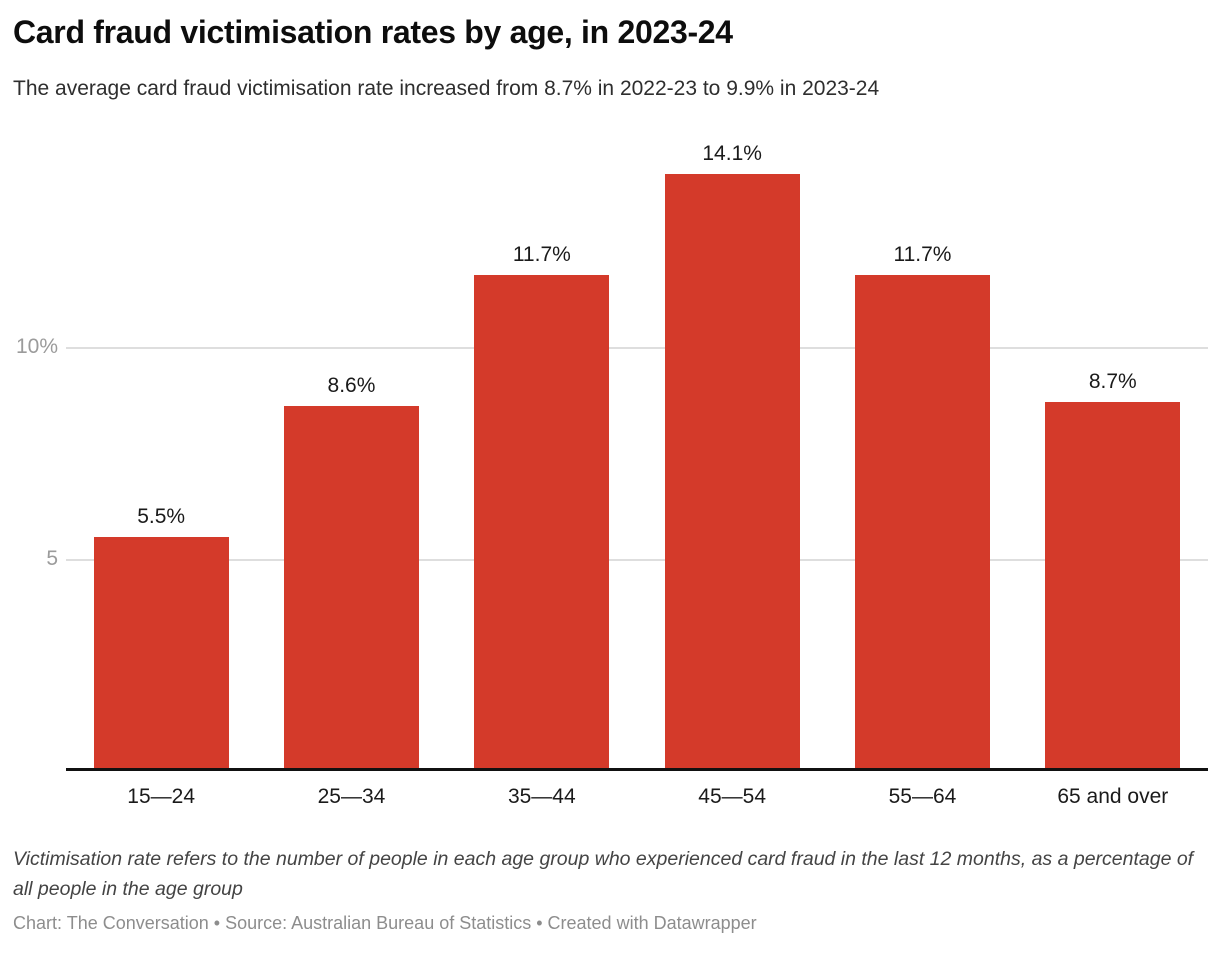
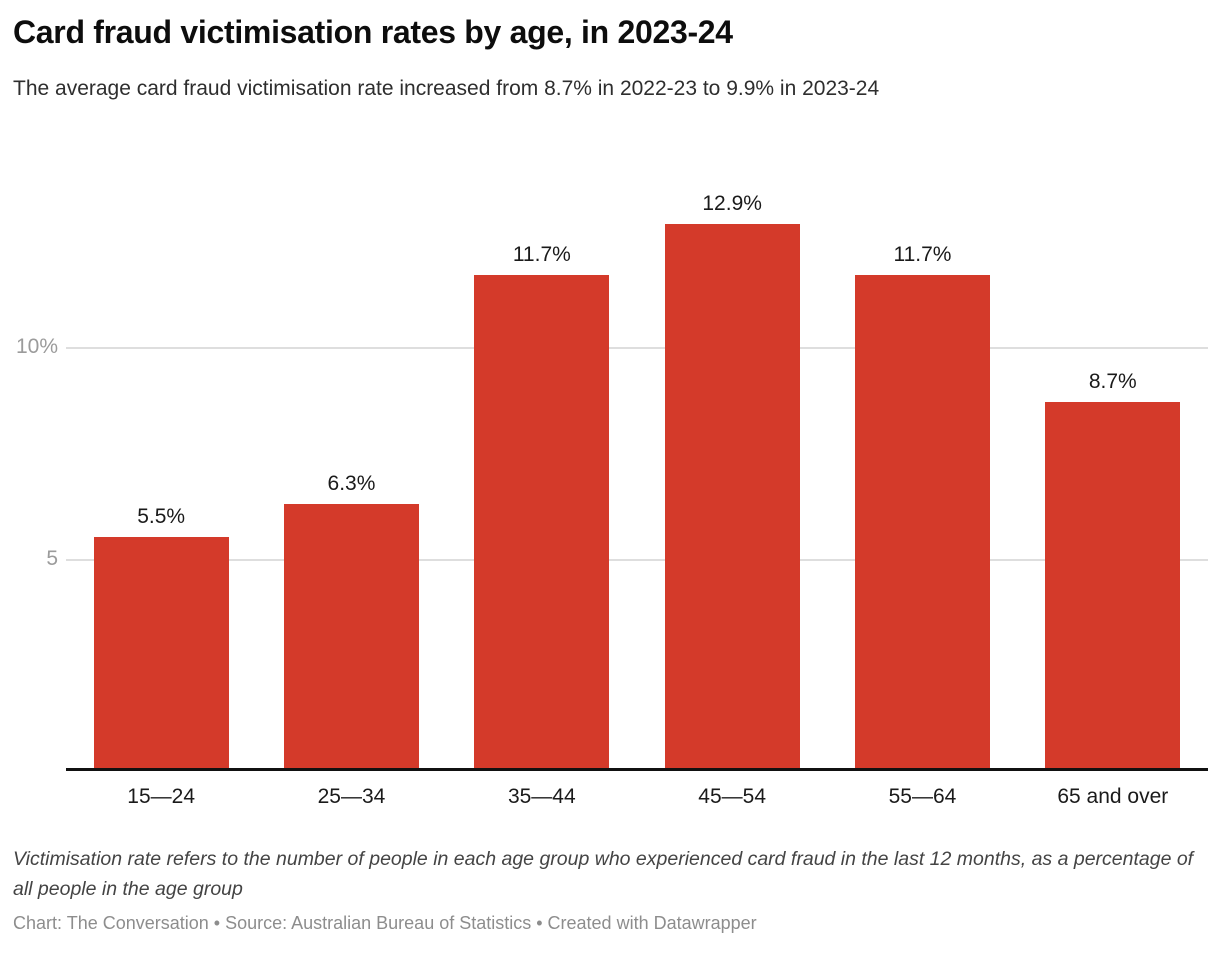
25—34: 8.6% -> 6.3%
45—54: 14.1% -> 12.9%
